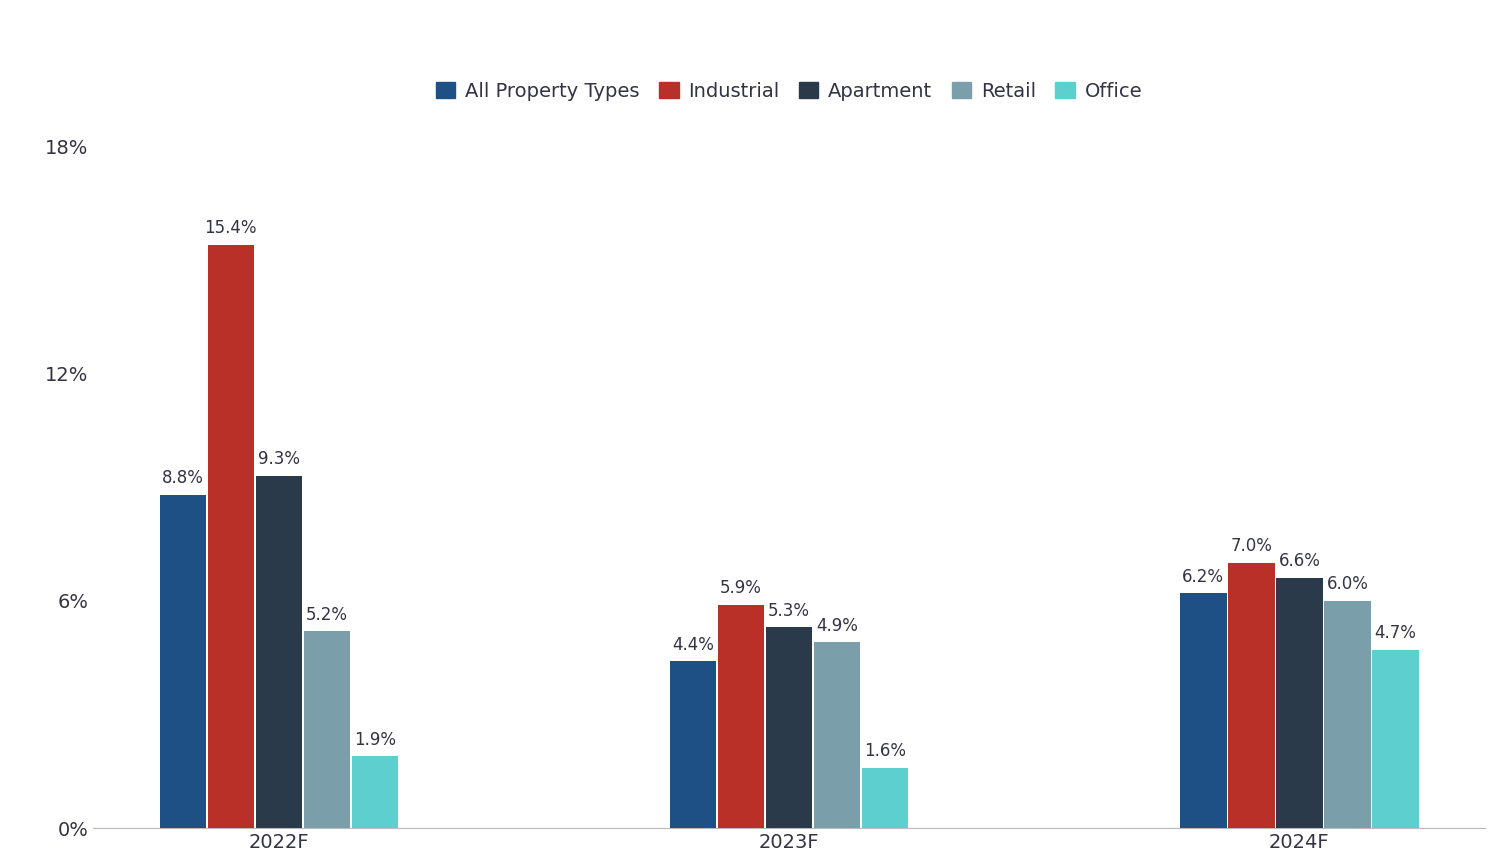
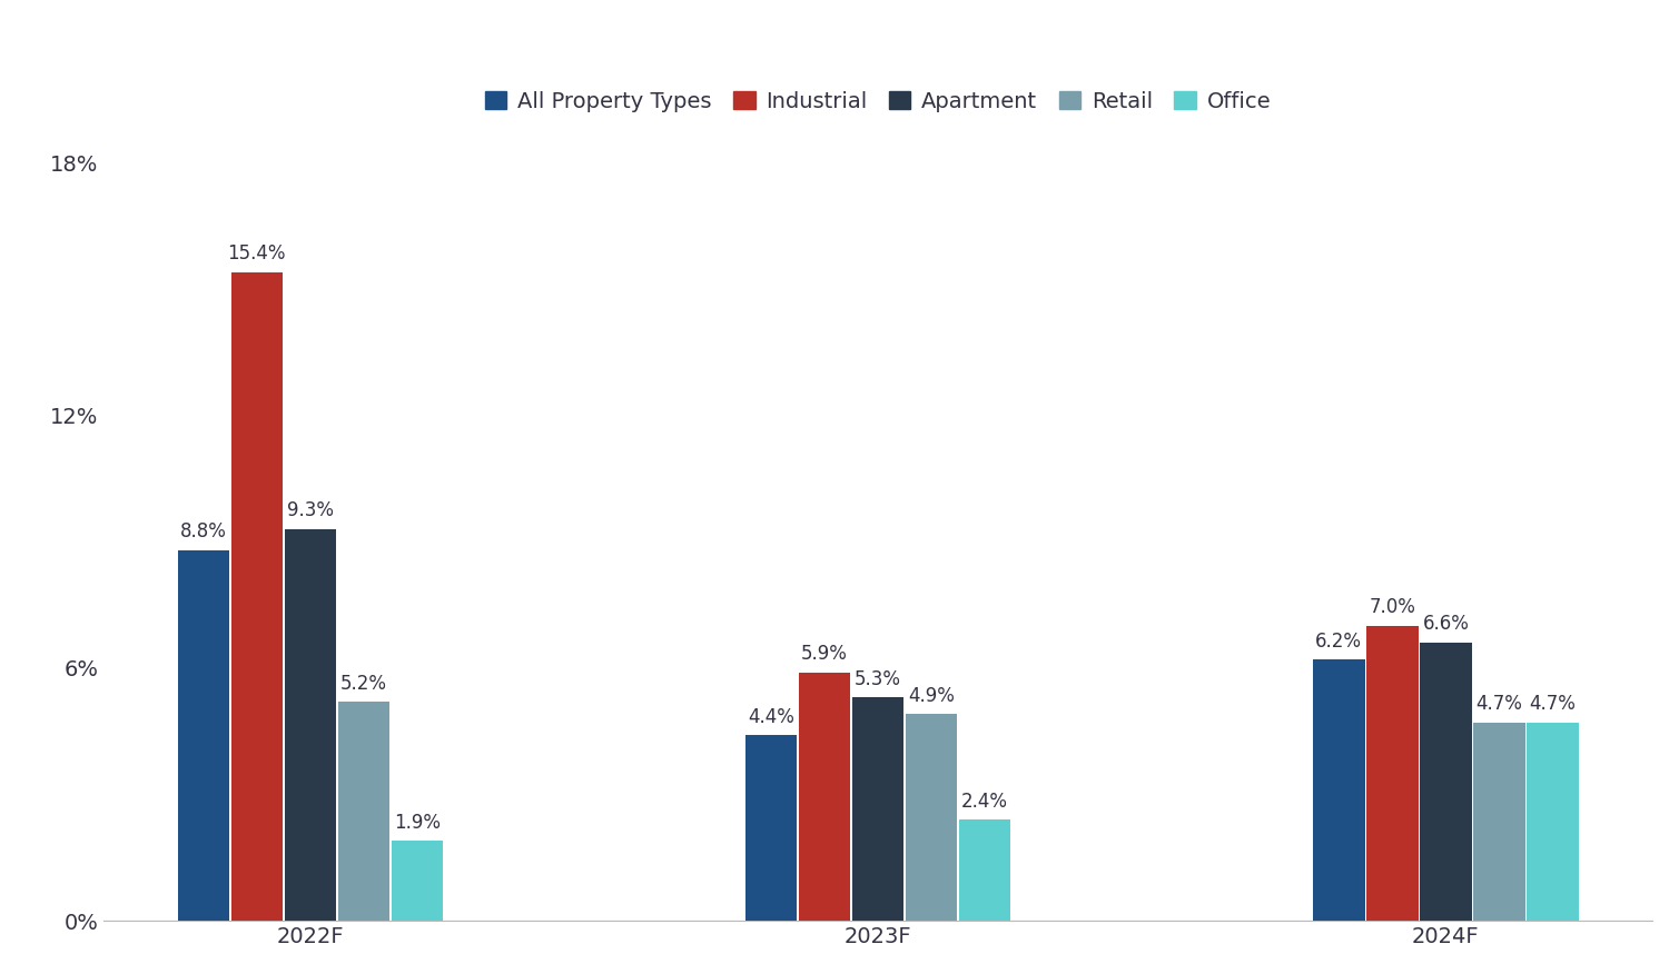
Office/2023F: 1.6% -> 2.4%
Retail/2024F: 6.0% -> 4.7%
